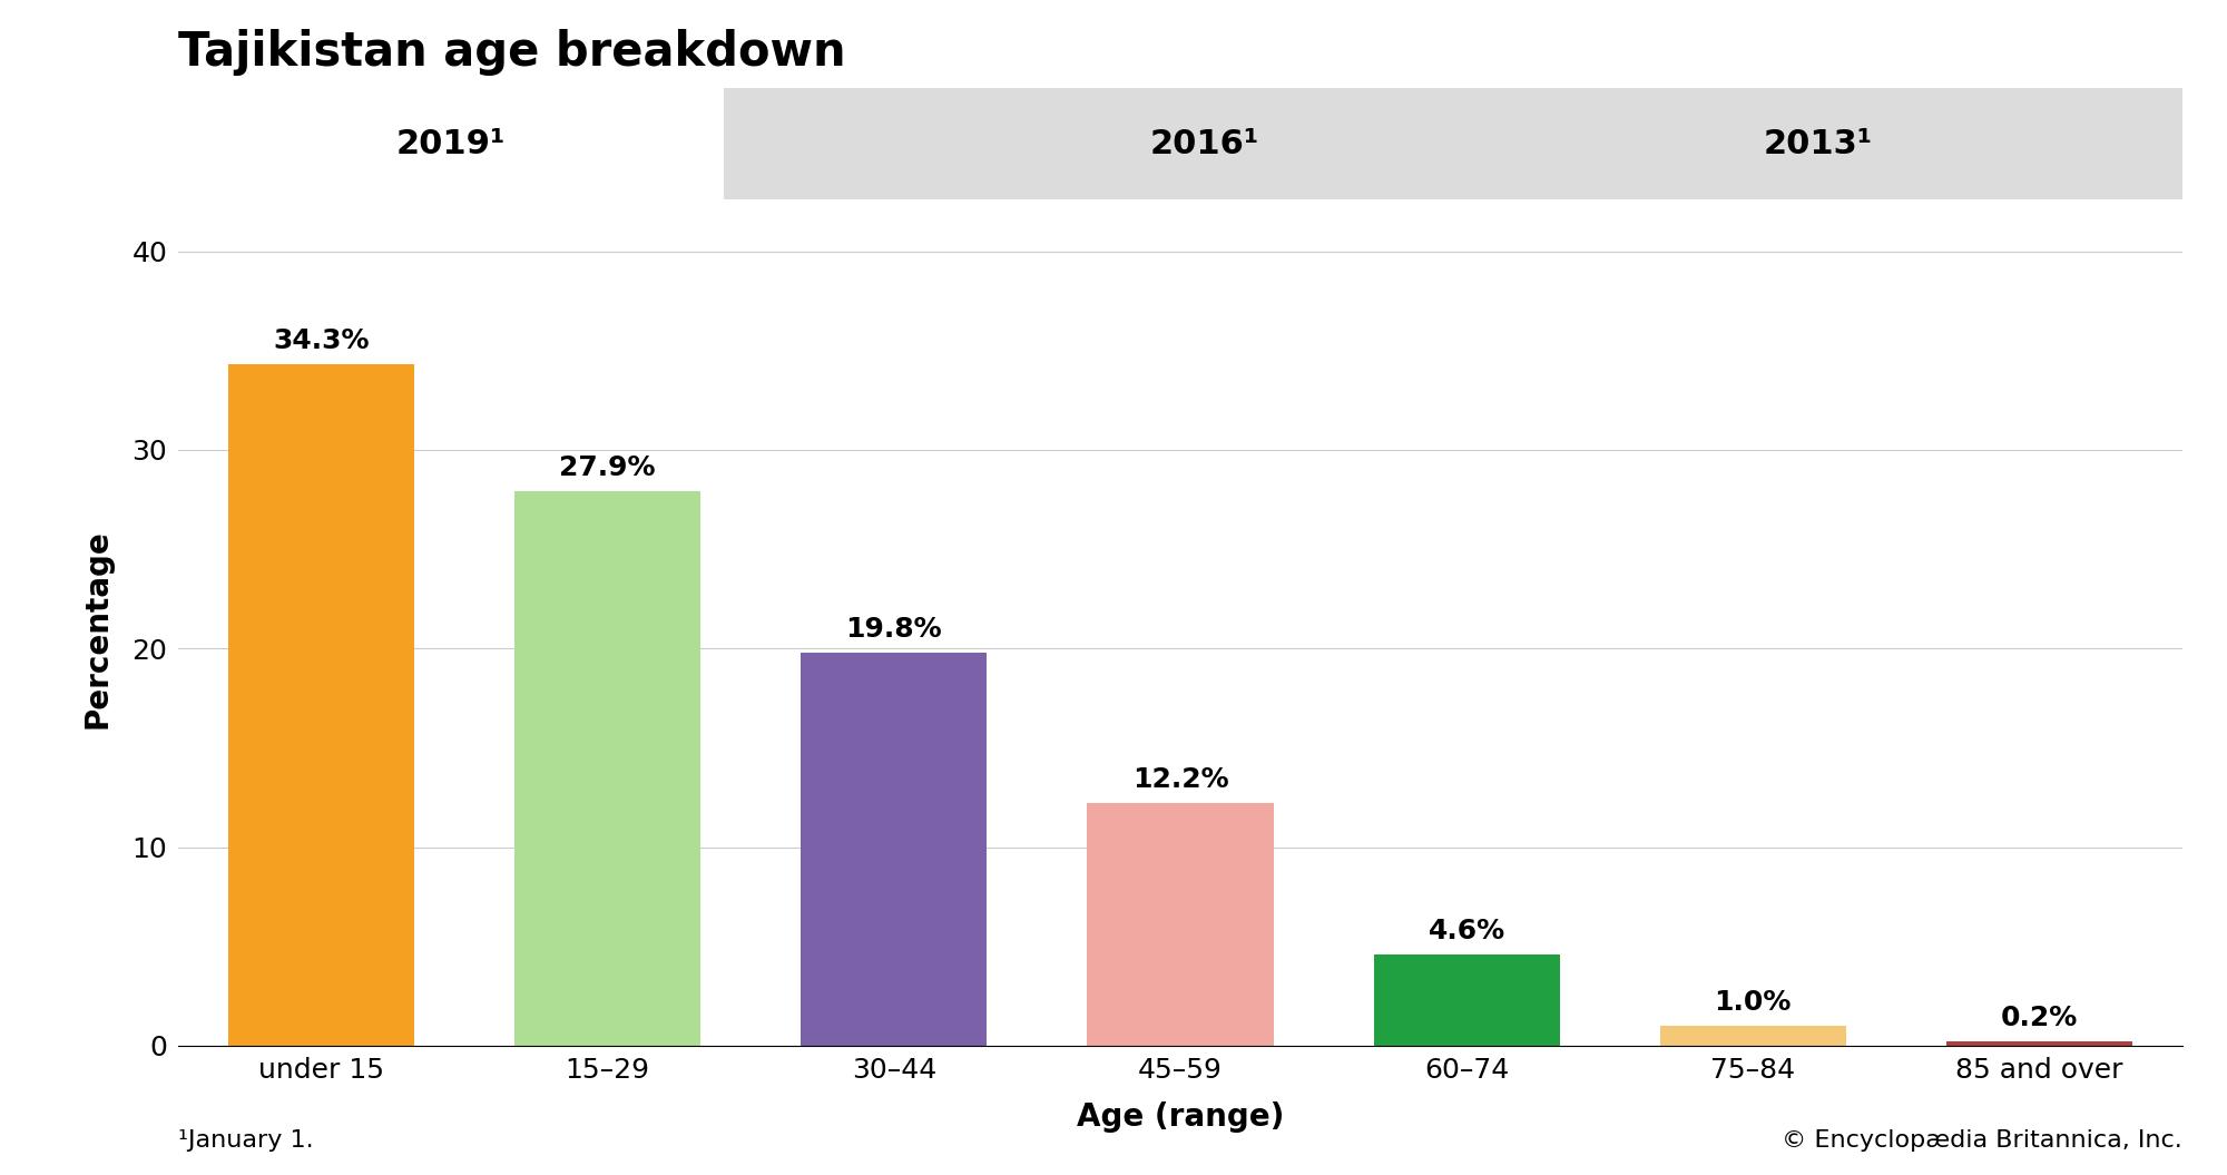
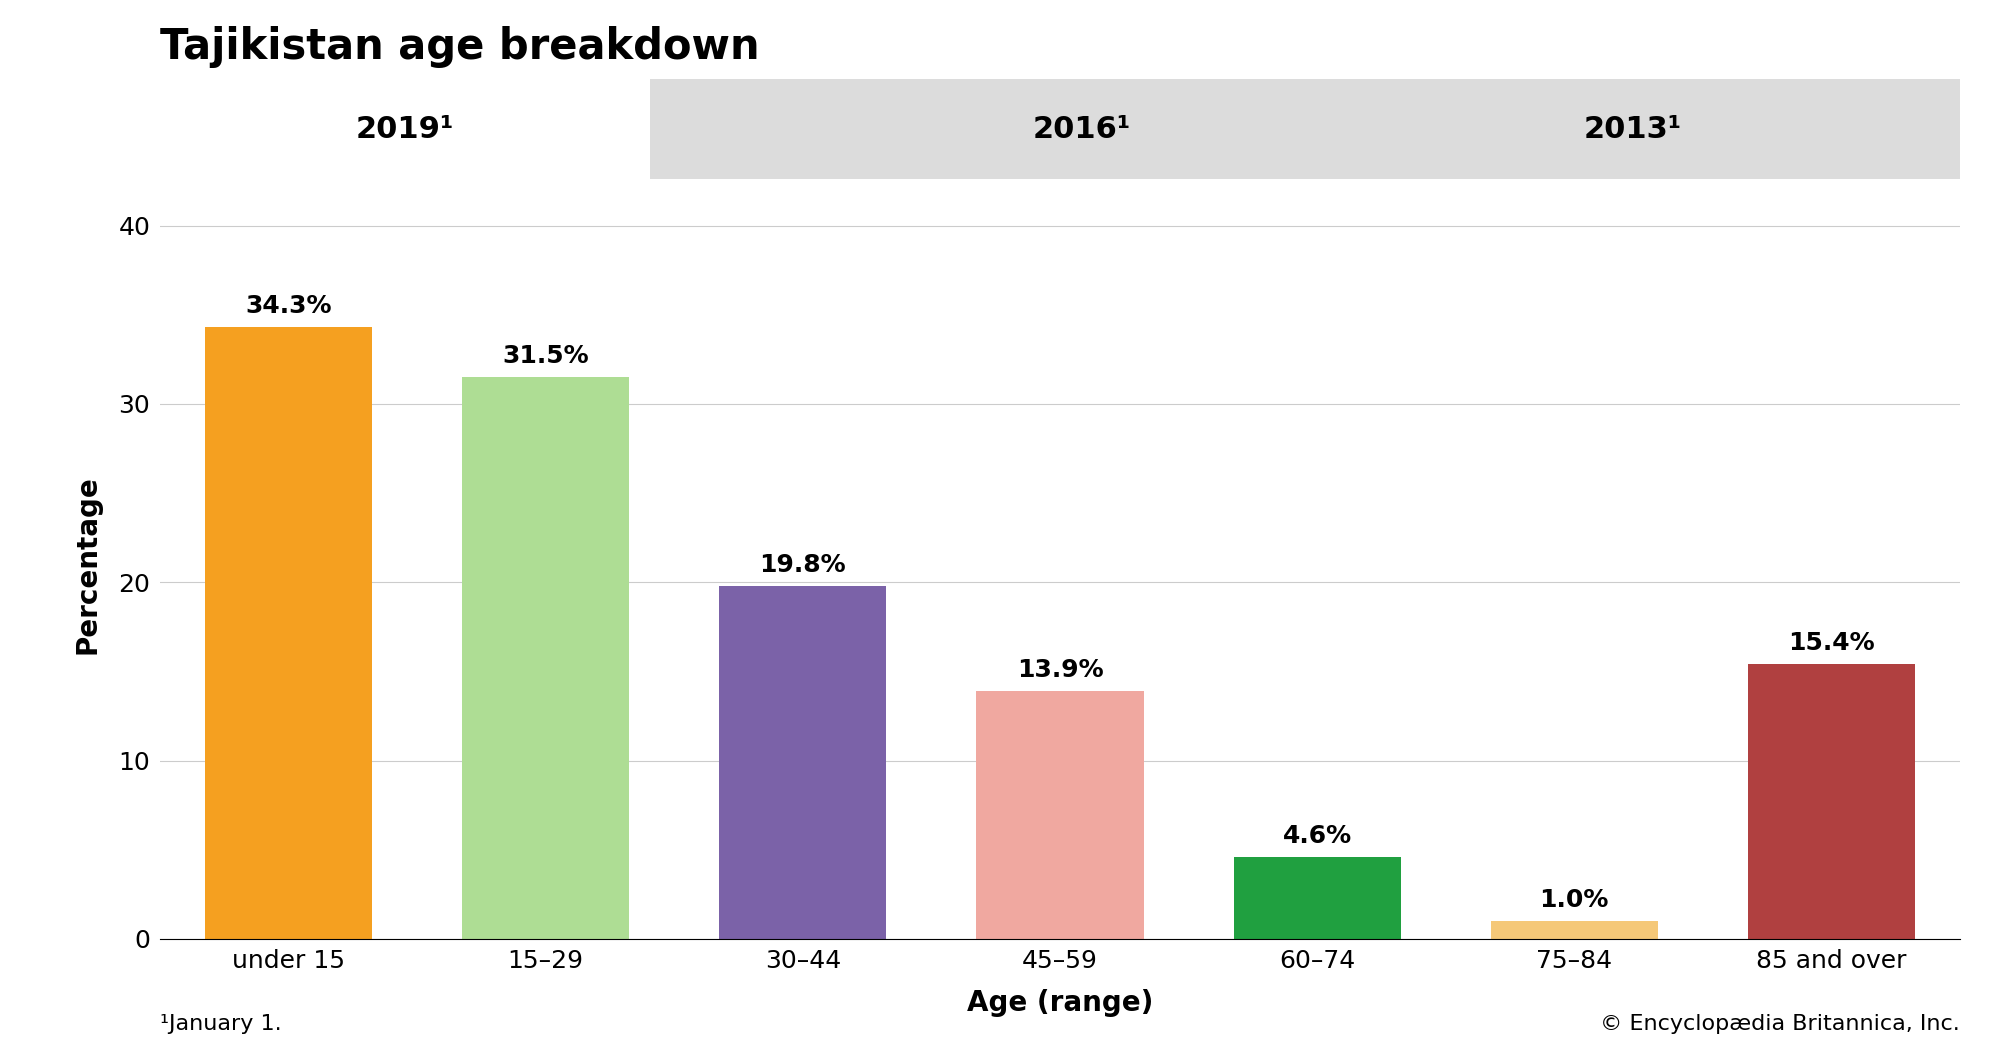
15–29: 27.9% -> 31.5%
45–59: 12.2% -> 13.9%
85 and over: 0.2% -> 15.4%
